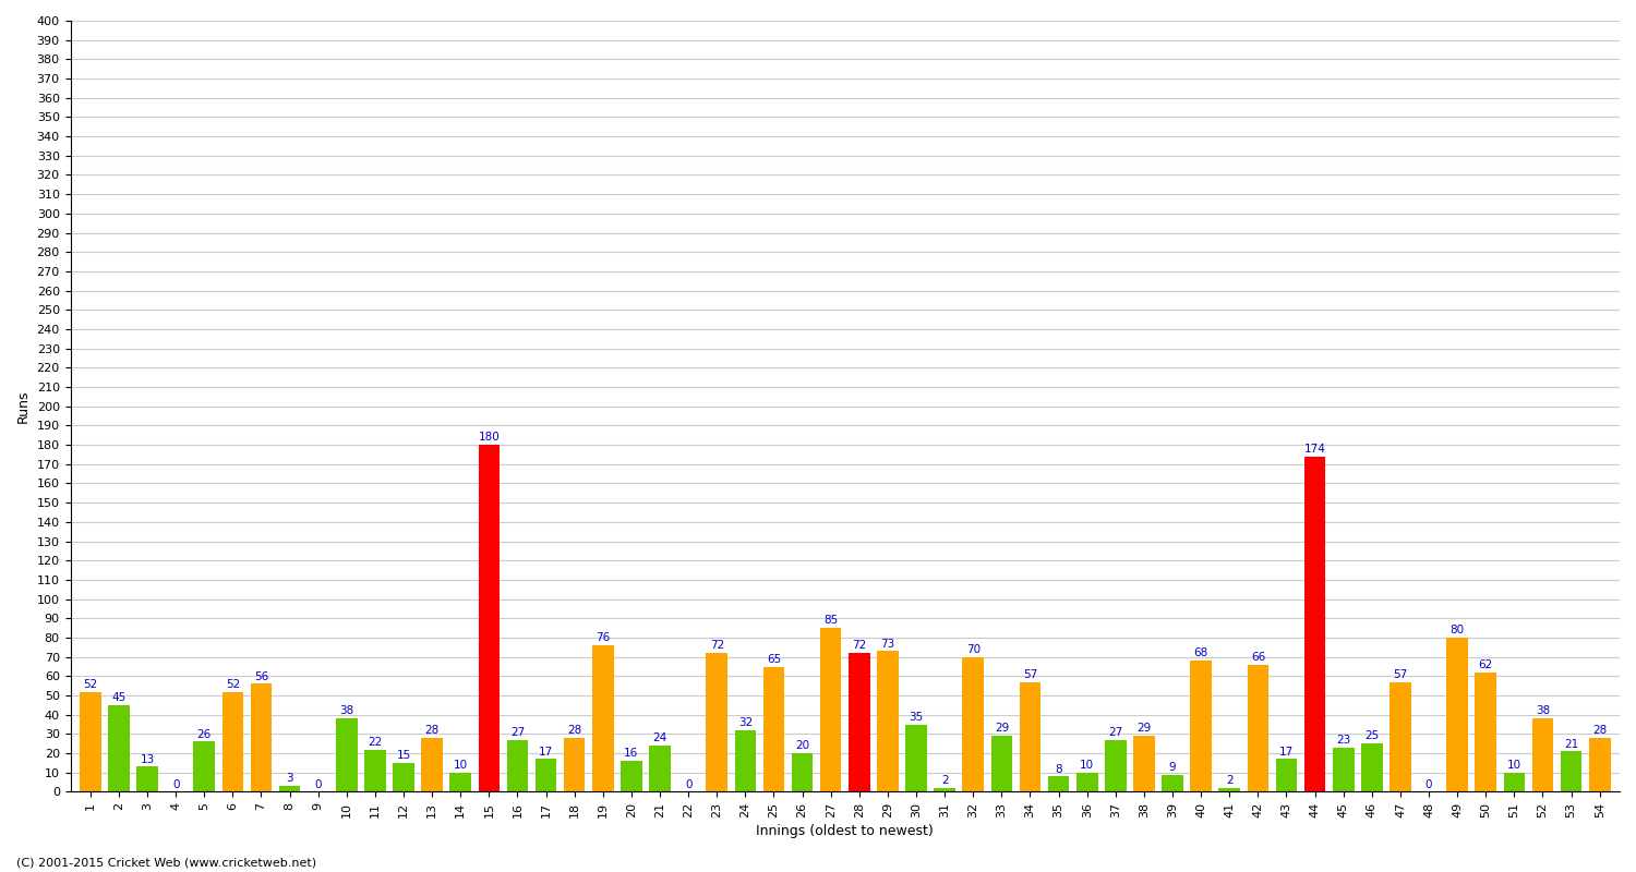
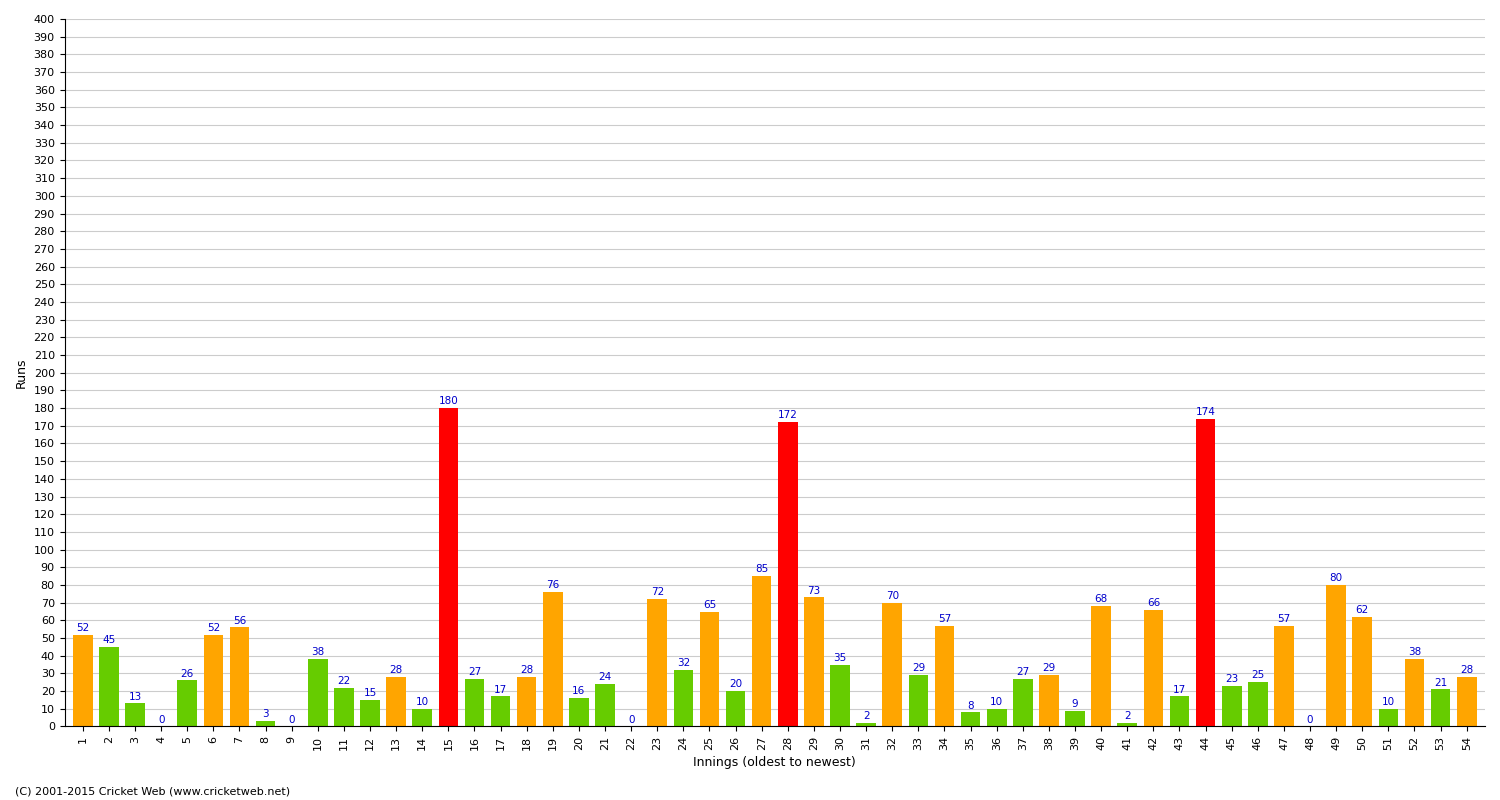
28: 72 -> 172
